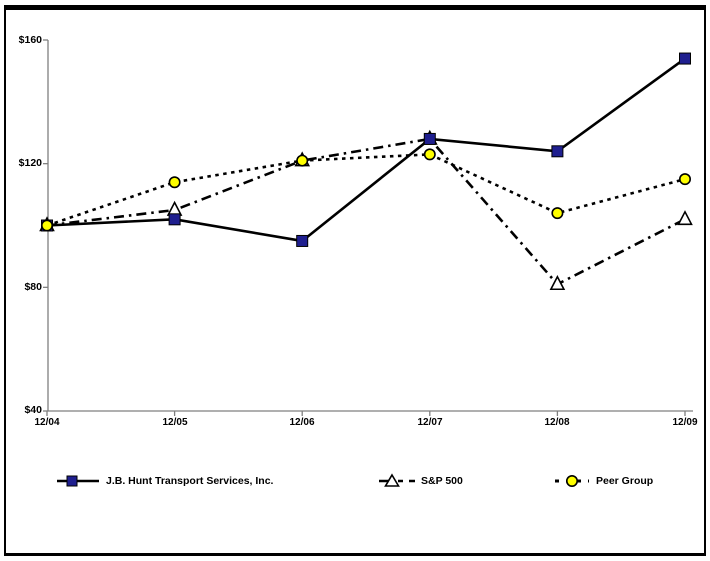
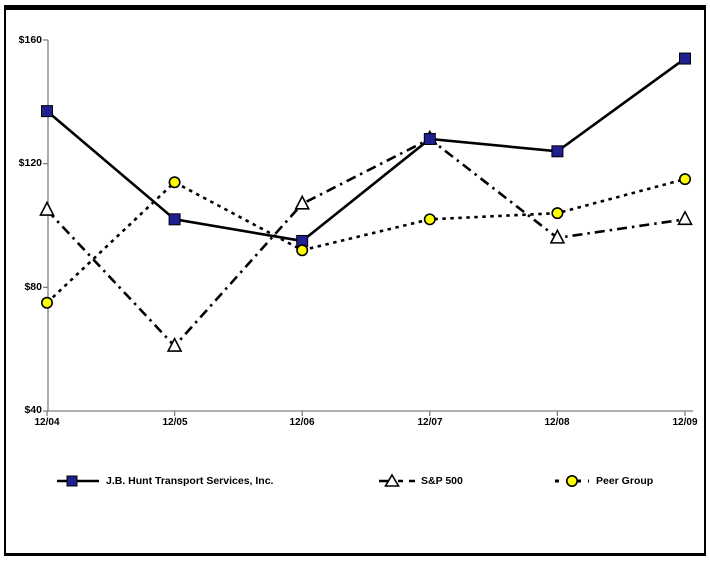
J.B. Hunt Transport Services, Inc./12/04: $100 -> $137
S&P 500/12/04: $100 -> $105
Peer Group/12/04: $100 -> $75
S&P 500/12/05: $105 -> $61
S&P 500/12/06: $121 -> $107
Peer Group/12/06: $121 -> $92
Peer Group/12/07: $123 -> $102
S&P 500/12/08: $81 -> $96
